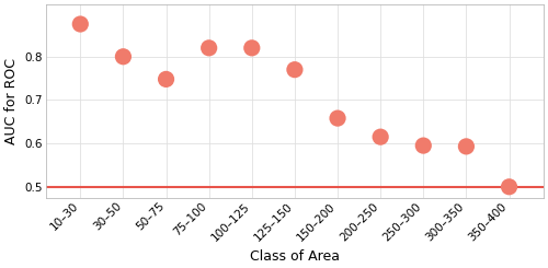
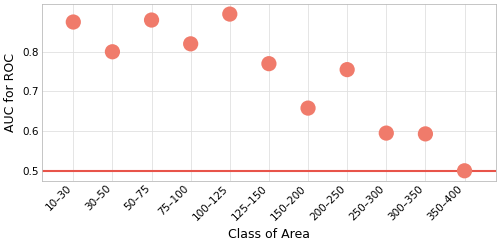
50–75: 0.748 -> 0.880
100–125: 0.820 -> 0.895
200–250: 0.615 -> 0.755
